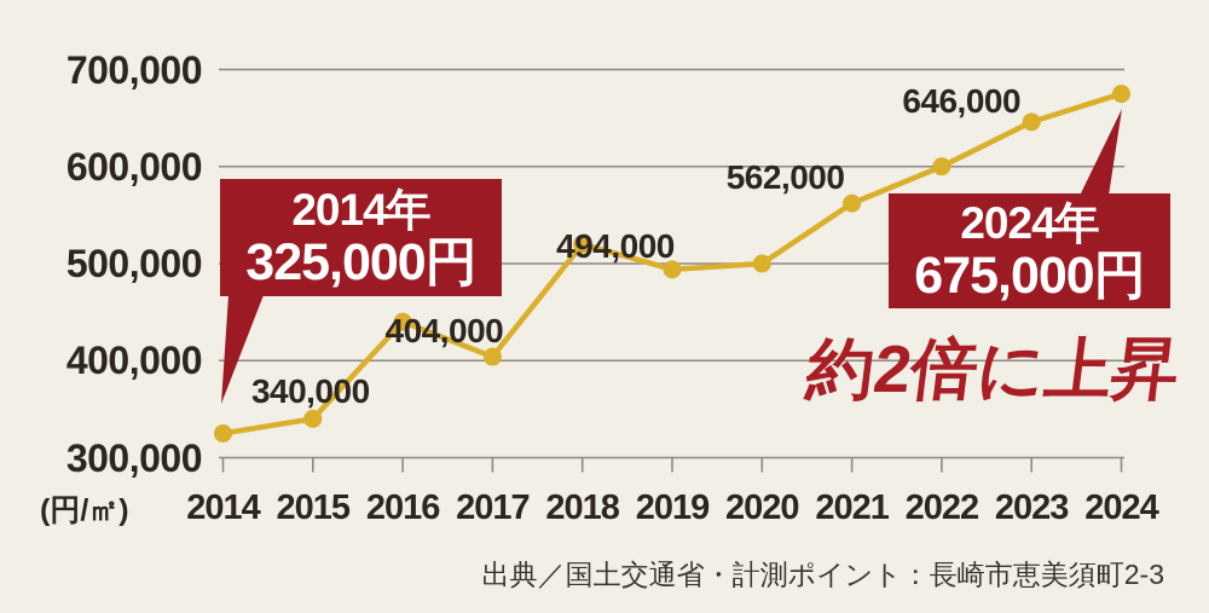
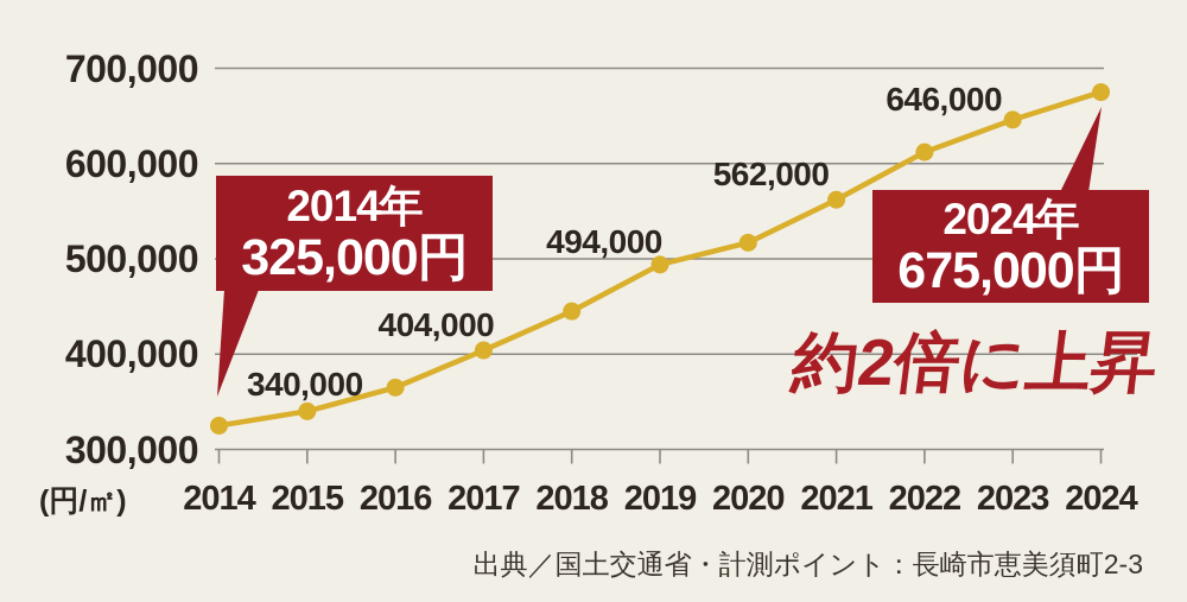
2016: 440000 -> 360000
2018: 520000 -> 440000
2020: 500000 -> 520000
2022: 600000 -> 610000
